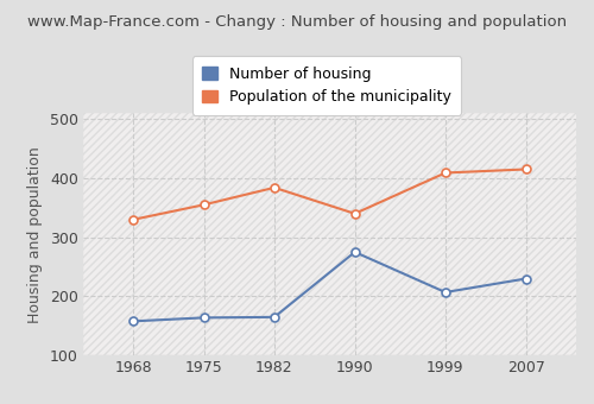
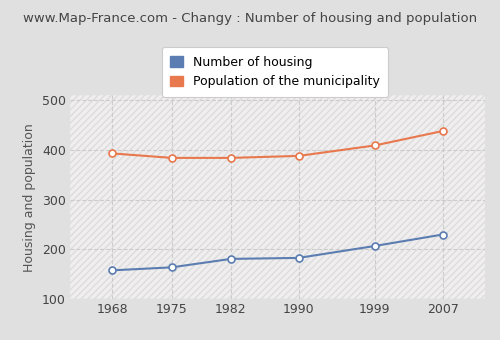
Population of the municipality/1968: 330 -> 393
Population of the municipality/1975: 355 -> 384
Number of housing/1982: 165 -> 181
Number of housing/1990: 275 -> 183
Population of the municipality/1990: 340 -> 388
Population of the municipality/2007: 415 -> 438
